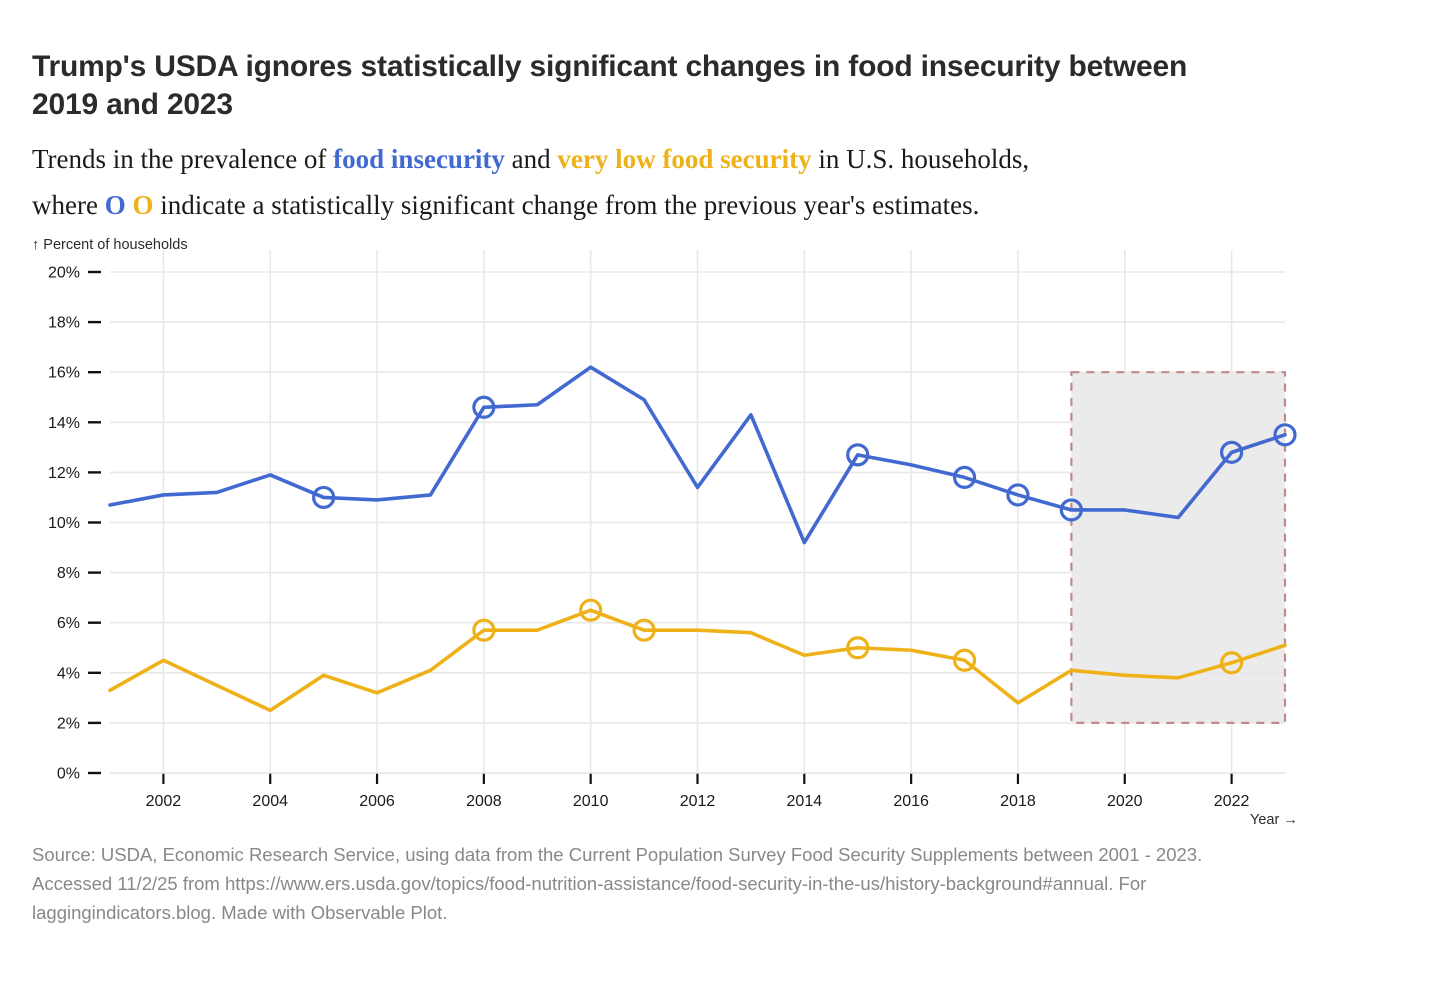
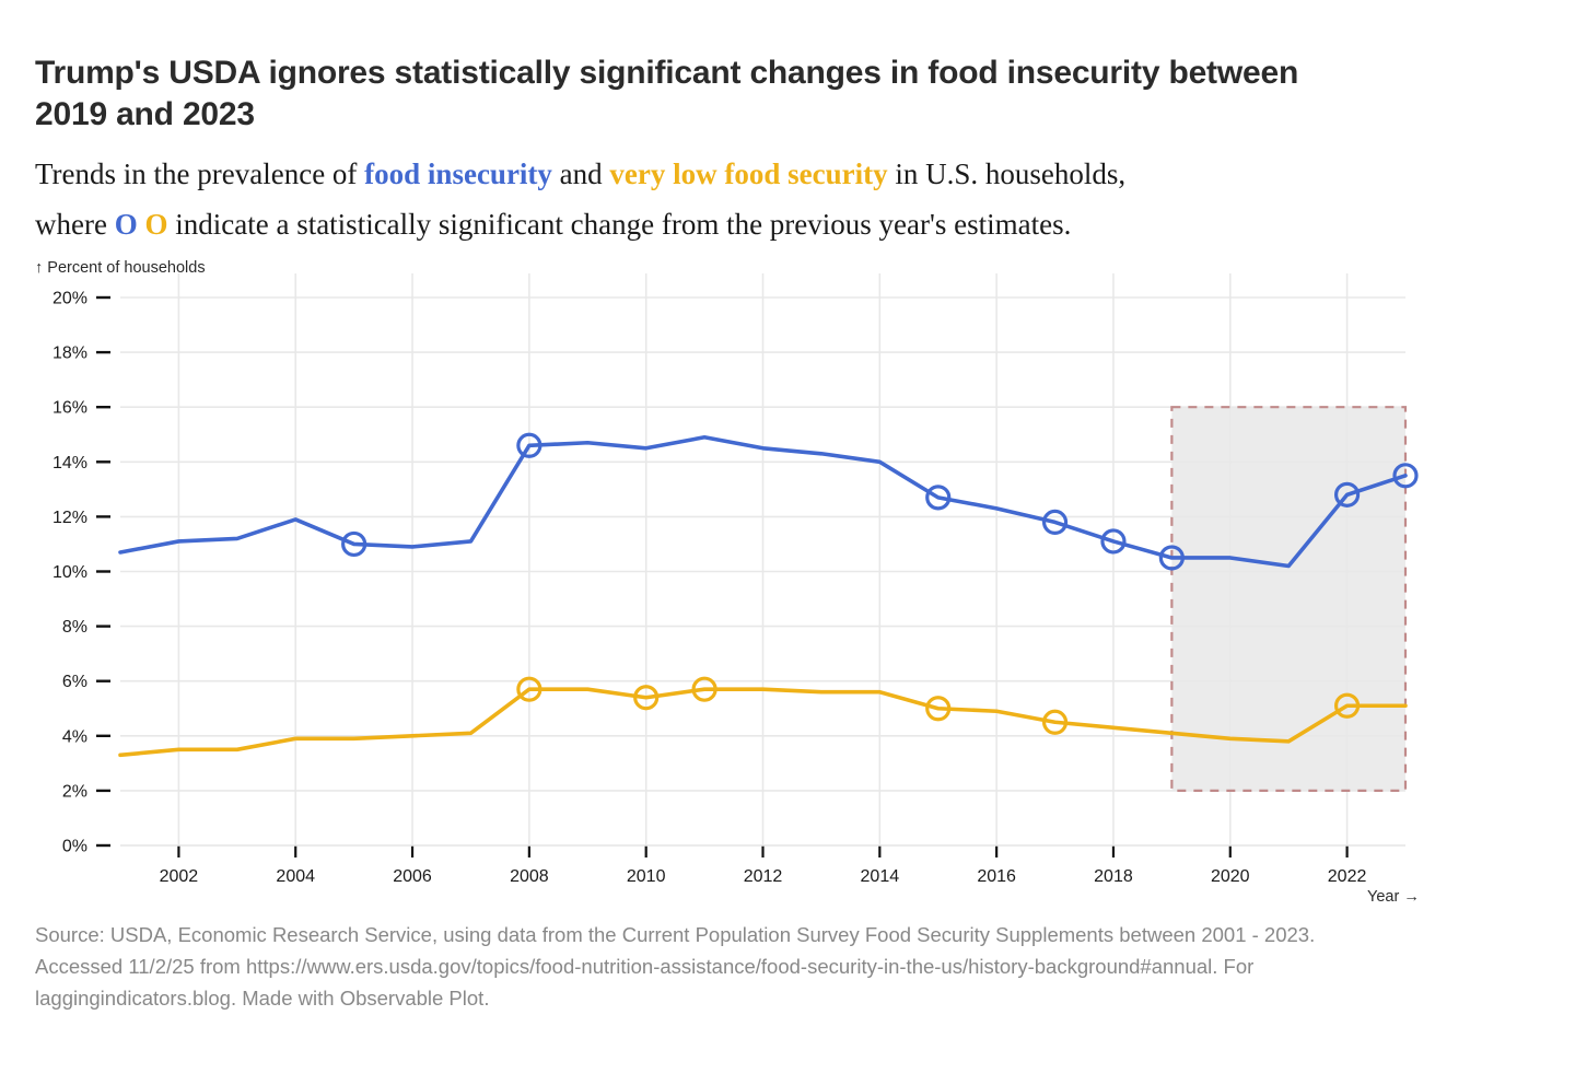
very low food security/2002: 4.5% -> 3.5%
very low food security/2004: 2.5% -> 3.9%
very low food security/2006: 3.2% -> 4.0%
food insecurity/2010: 16.2% -> 14.5%
very low food security/2010: 6.5% -> 5.4%
food insecurity/2012: 11.4% -> 14.5%
food insecurity/2014: 9.2% -> 14.0%
very low food security/2014: 4.7% -> 5.6%
very low food security/2018: 2.8% -> 4.3%
very low food security/2022: 4.4% -> 5.1%
